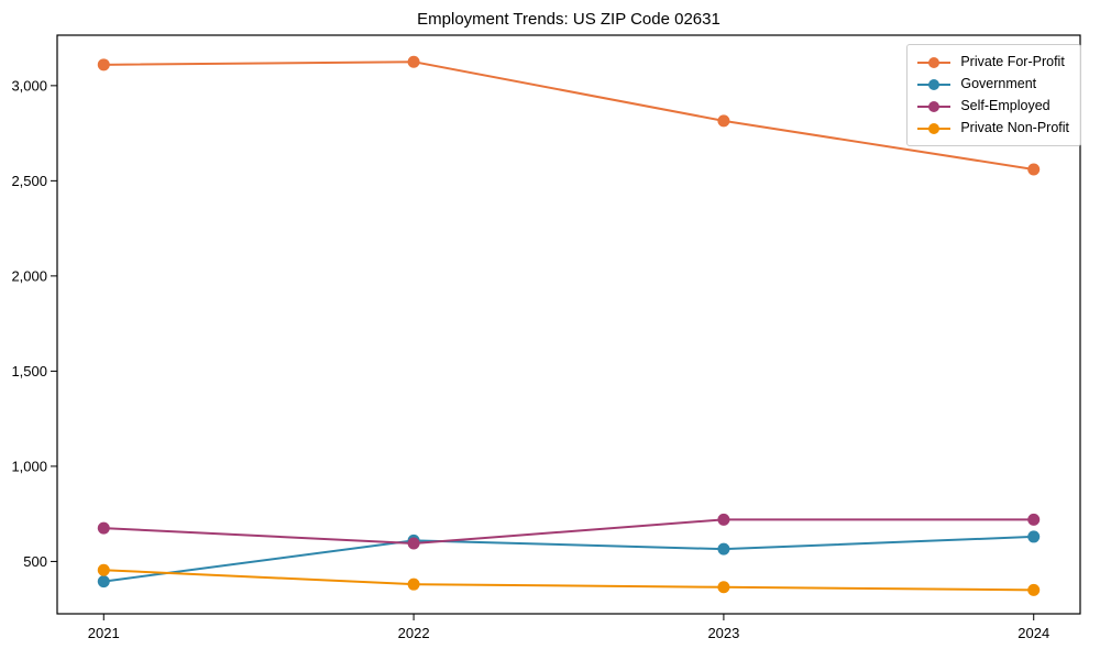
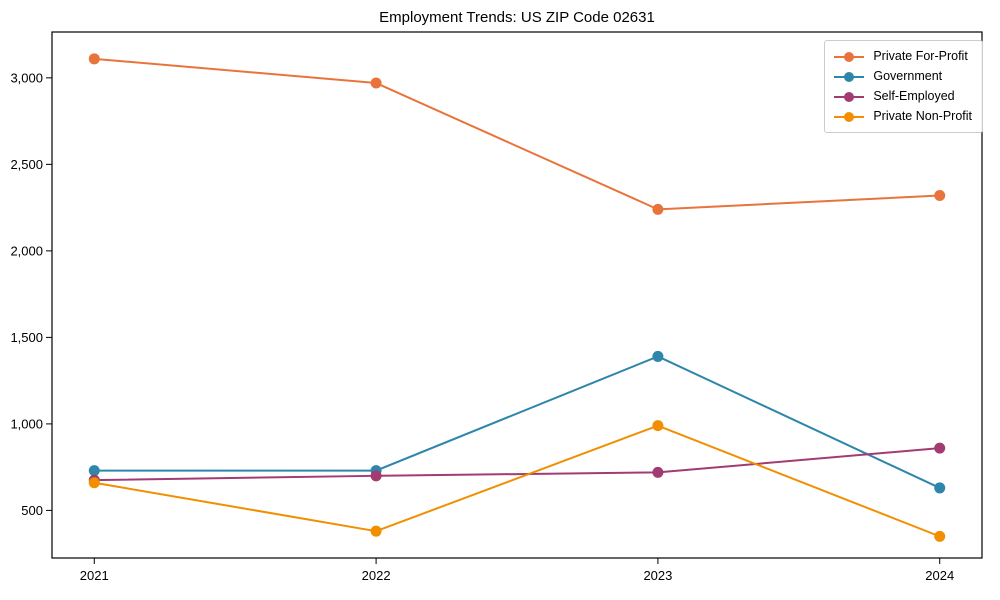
Government/2021: 400 -> 730
Private Non-Profit/2021: 460 -> 660
Private For-Profit/2022: 3120 -> 2970
Government/2022: 610 -> 730
Self-Employed/2022: 600 -> 700
Private For-Profit/2023: 2820 -> 2240
Government/2023: 560 -> 1390
Private Non-Profit/2023: 360 -> 990
Private For-Profit/2024: 2560 -> 2320
Self-Employed/2024: 720 -> 860
